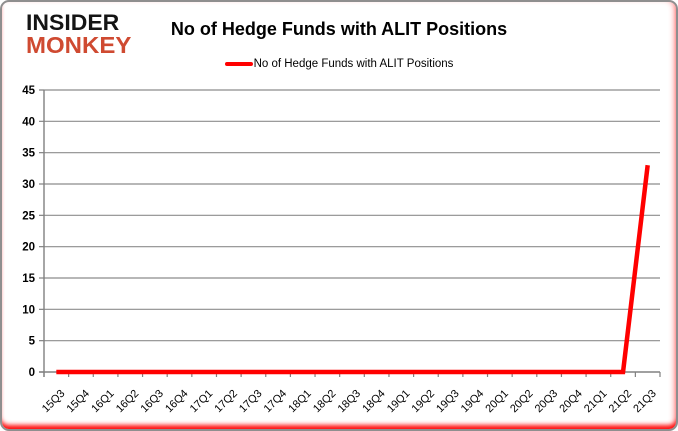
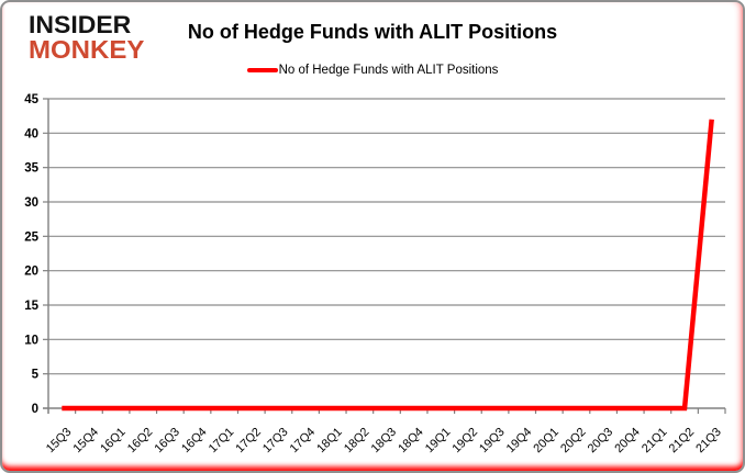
21Q3: 33 -> 42
